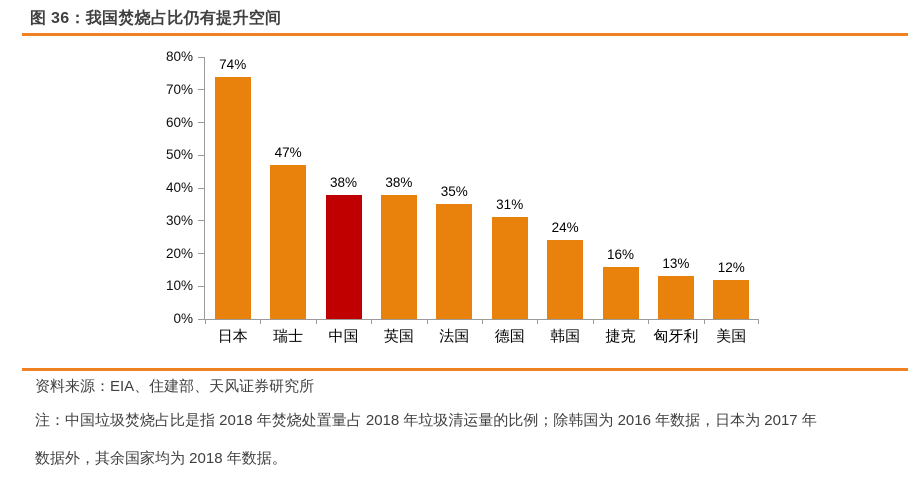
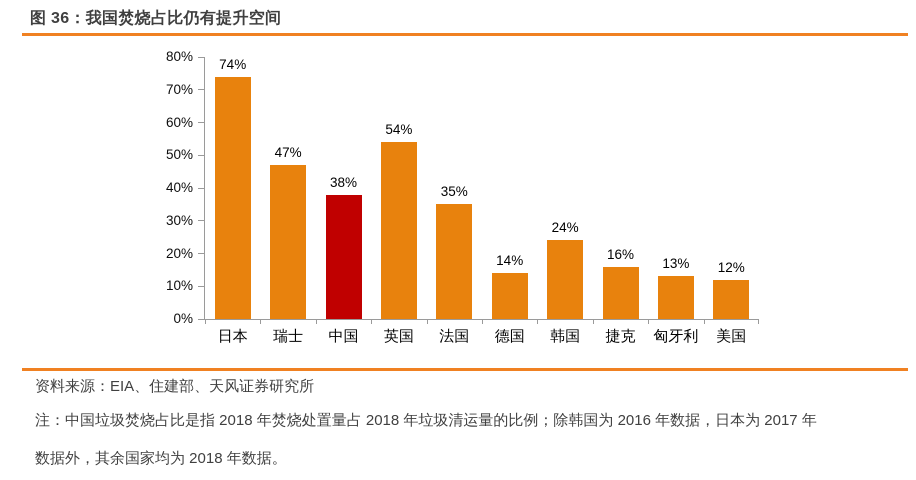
英国: 38% -> 54%
德国: 31% -> 14%
